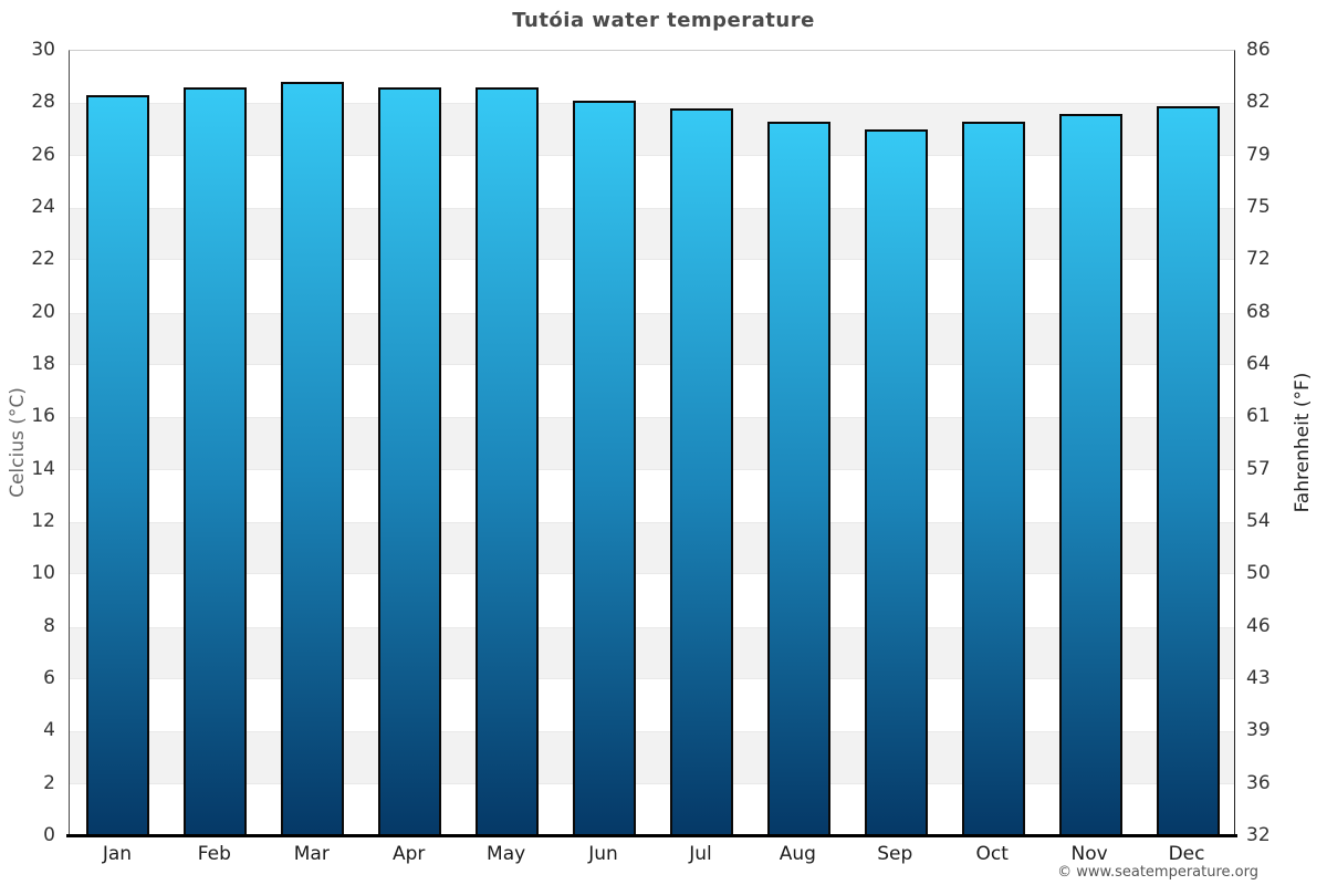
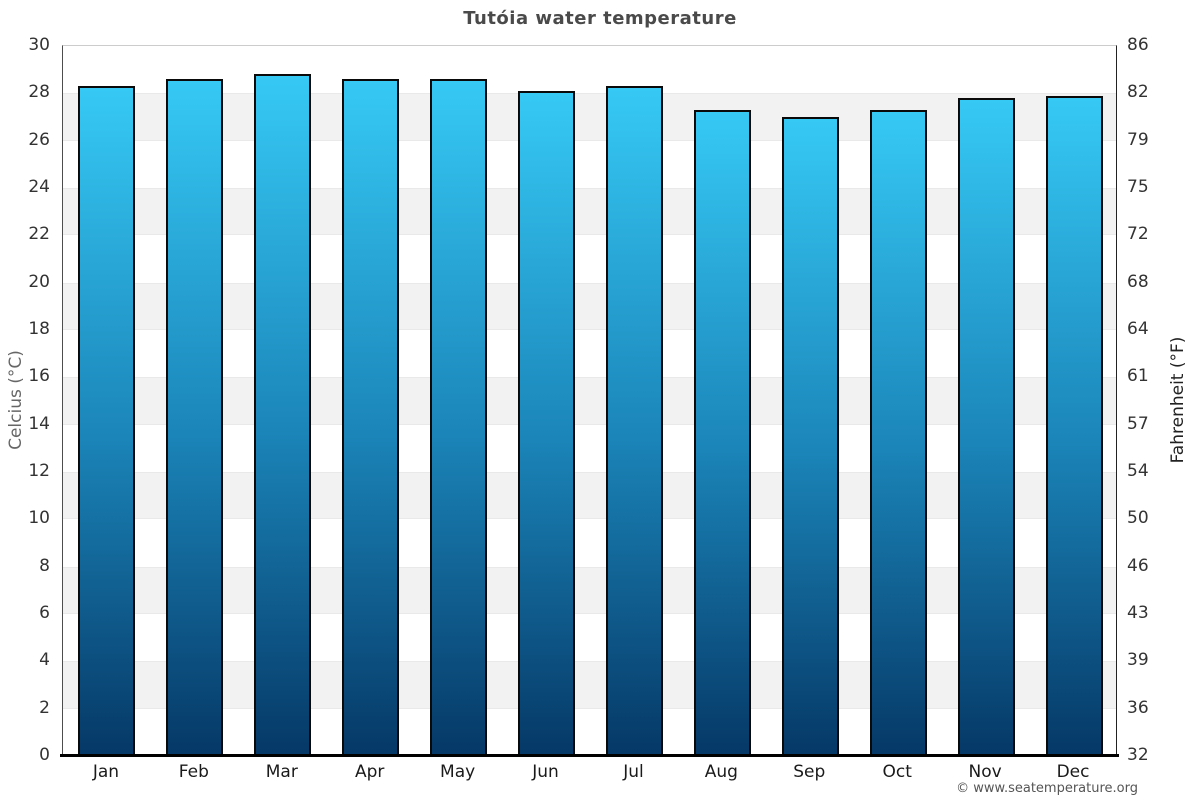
Jul: 27.8 -> 28.3
Nov: 27.6 -> 27.8
